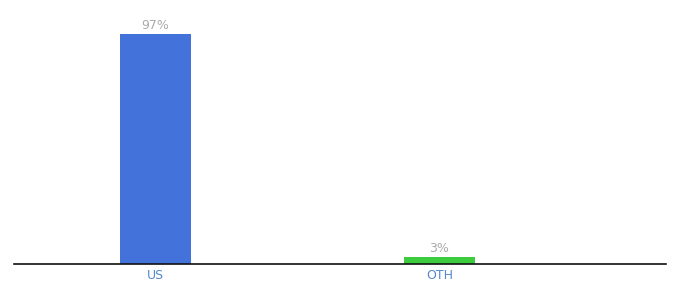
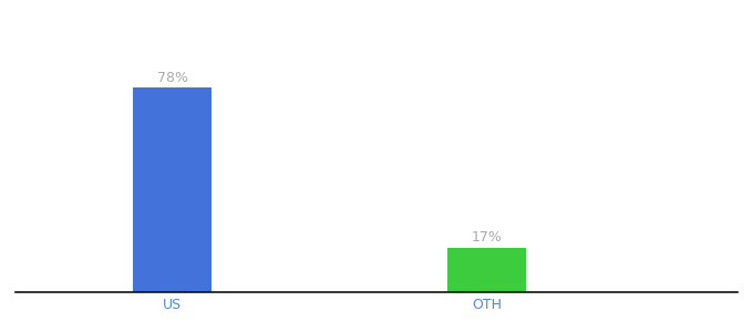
US: 97% -> 78%
OTH: 3% -> 17%
